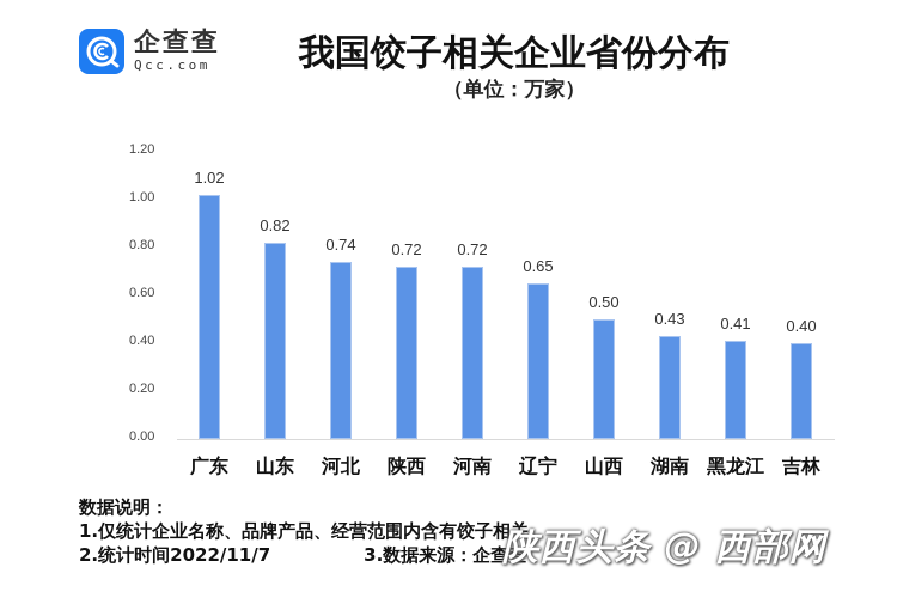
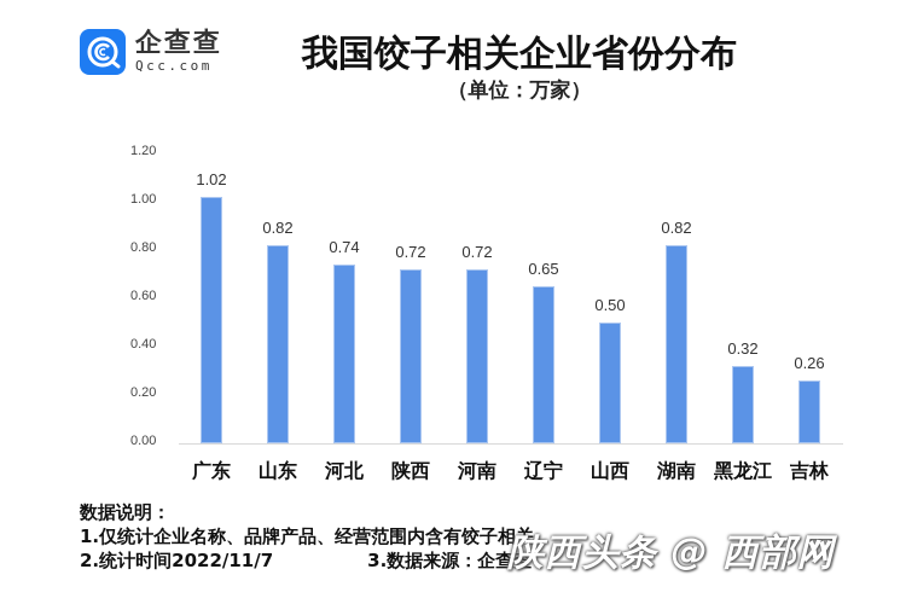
湖南: 0.43 -> 0.82
黑龙江: 0.41 -> 0.32
吉林: 0.40 -> 0.26
